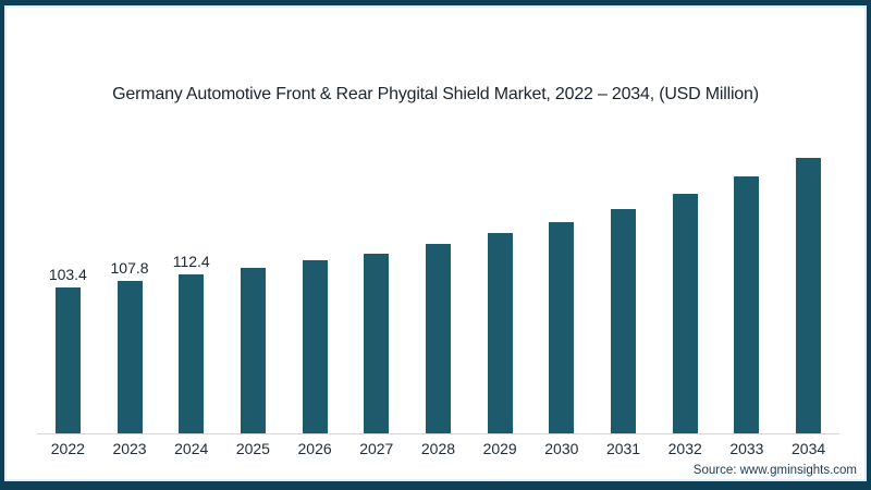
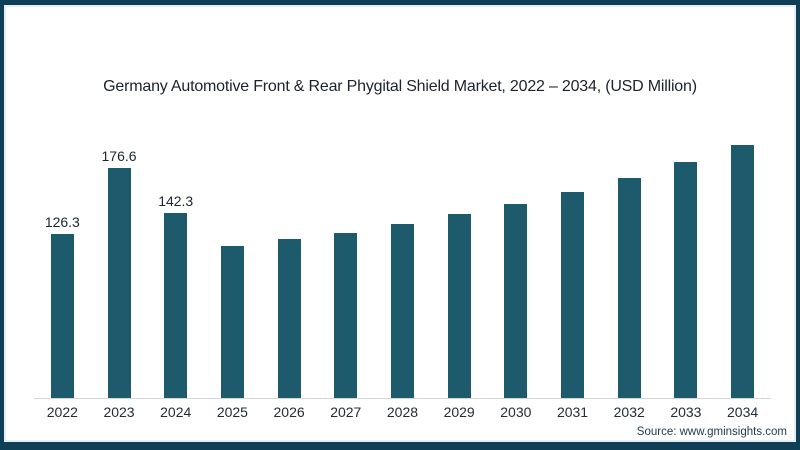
2022: 103.4 -> 126.3
2023: 107.8 -> 176.6
2024: 112.4 -> 142.3
